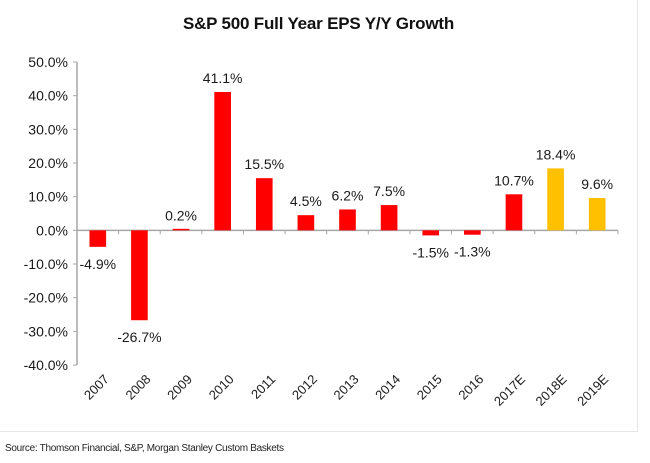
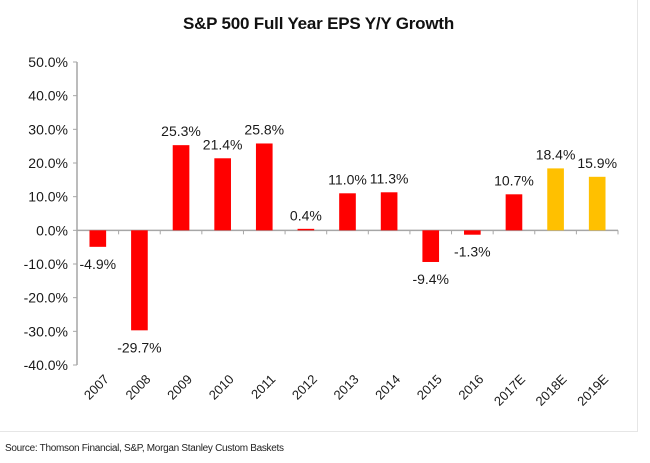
2008: -26.7% -> -29.7%
2009: 0.2% -> 25.3%
2010: 41.1% -> 21.4%
2011: 15.5% -> 25.8%
2012: 4.5% -> 0.4%
2013: 6.2% -> 11.0%
2014: 7.5% -> 11.3%
2015: -1.5% -> -9.4%
2019E: 9.6% -> 15.9%
